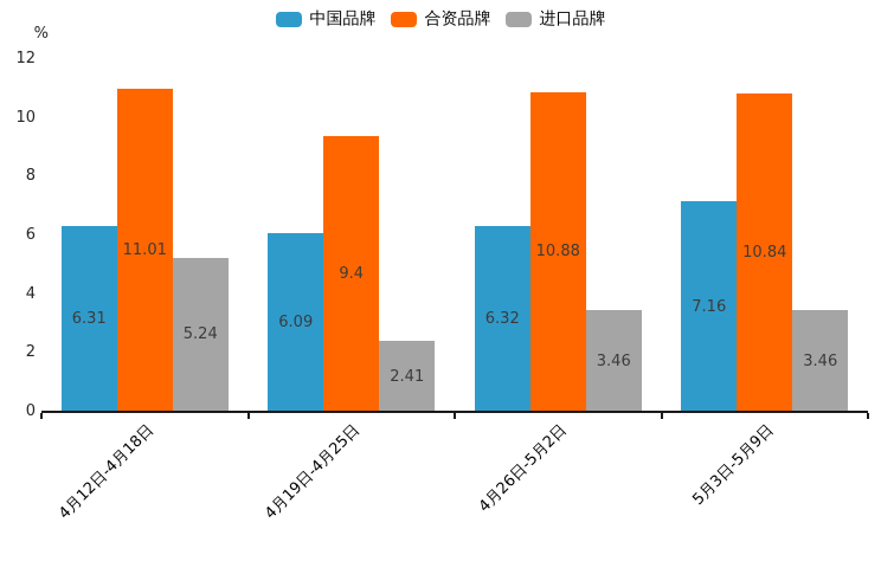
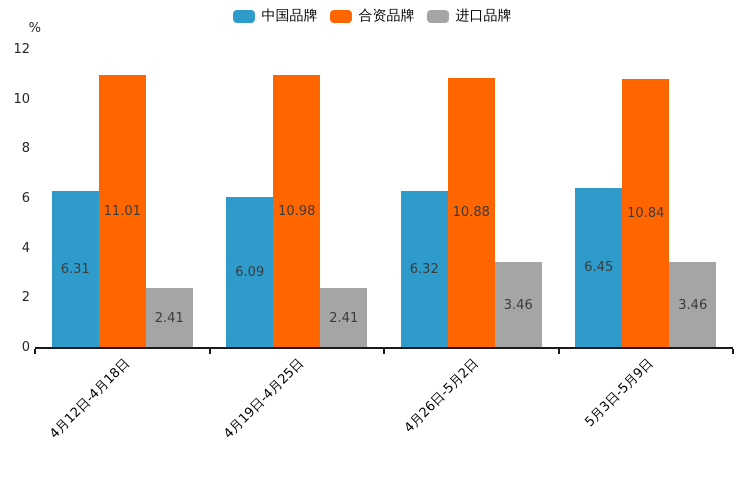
进口品牌/4月12日-4月18日: 5.24 -> 2.41
合资品牌/4月19日-4月25日: 9.4 -> 10.98
中国品牌/5月3日-5月9日: 7.16 -> 6.45
